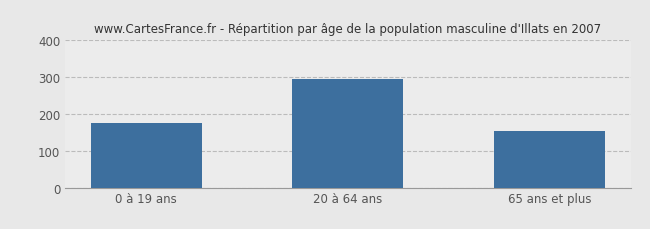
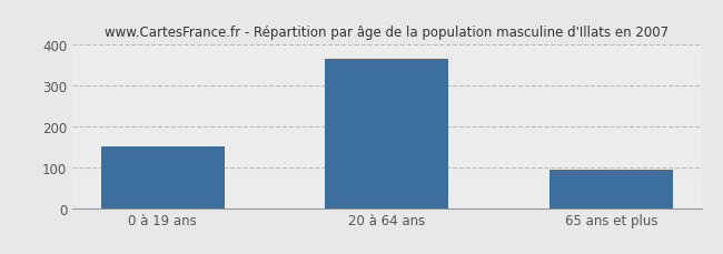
0 à 19 ans: 175 -> 152
20 à 64 ans: 295 -> 367
65 ans et plus: 155 -> 93
